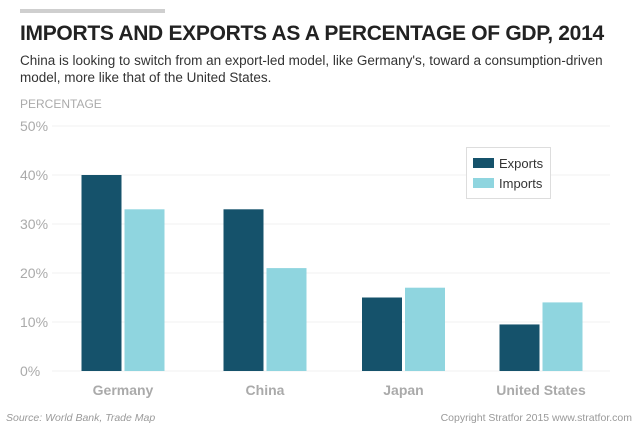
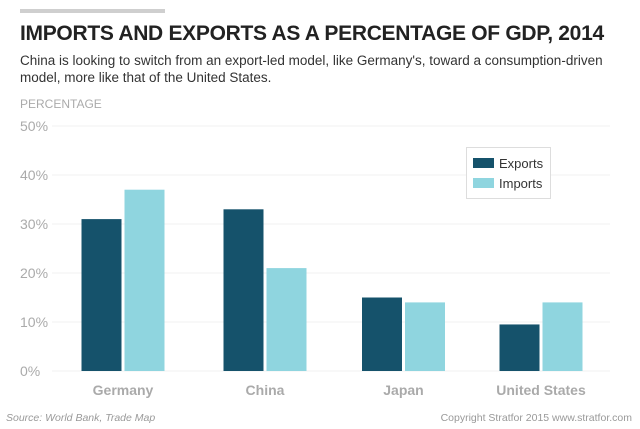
Exports/Germany: 40% -> 31%
Imports/Germany: 33% -> 37%
Imports/Japan: 17% -> 14%
